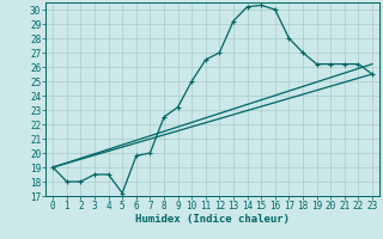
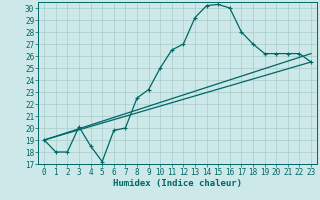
3: 18.5 -> 20.1
